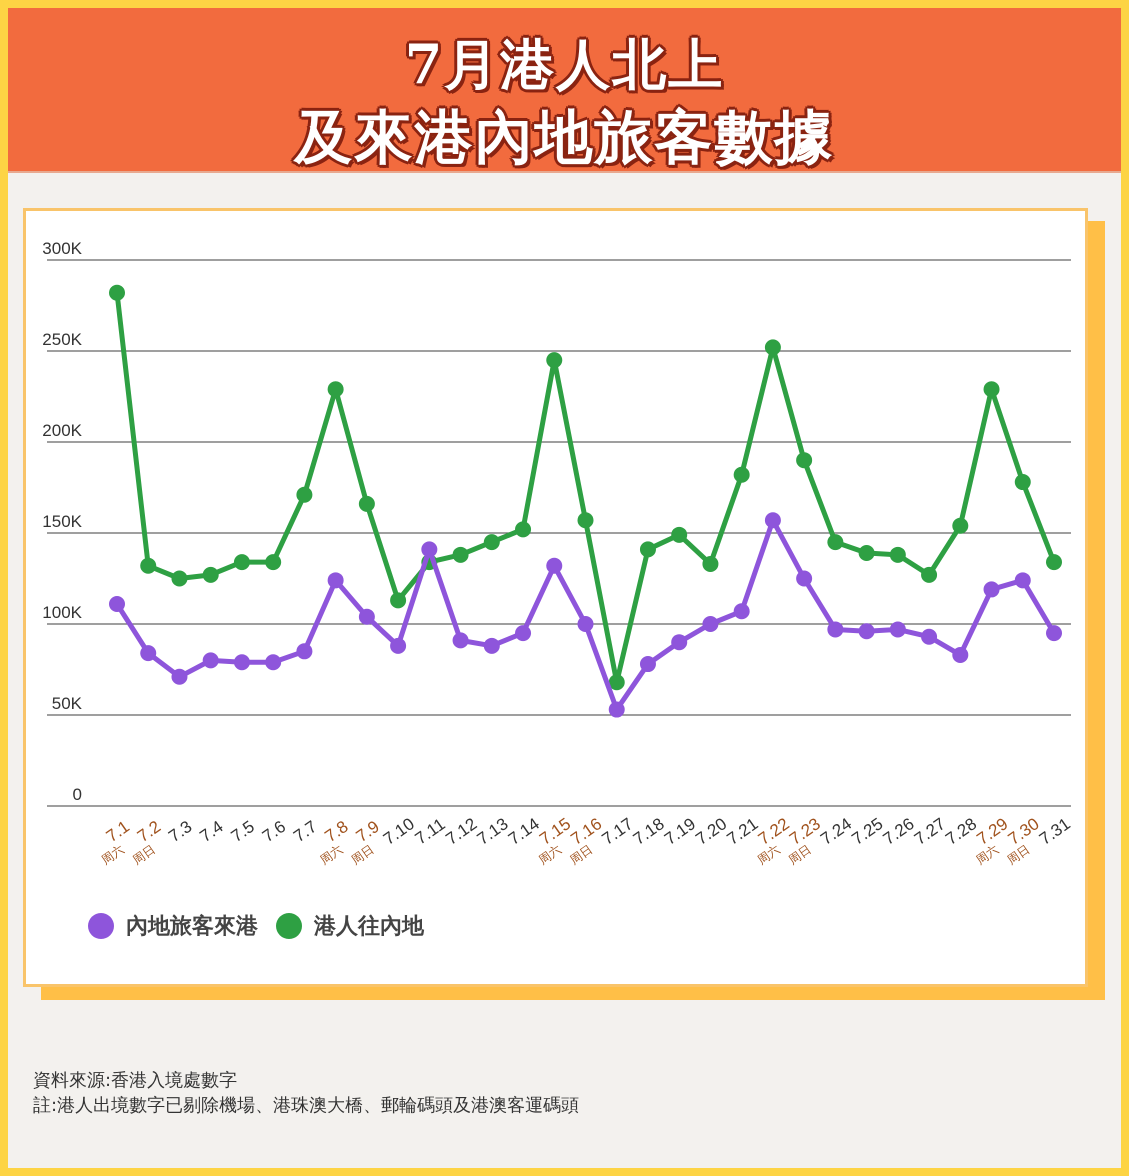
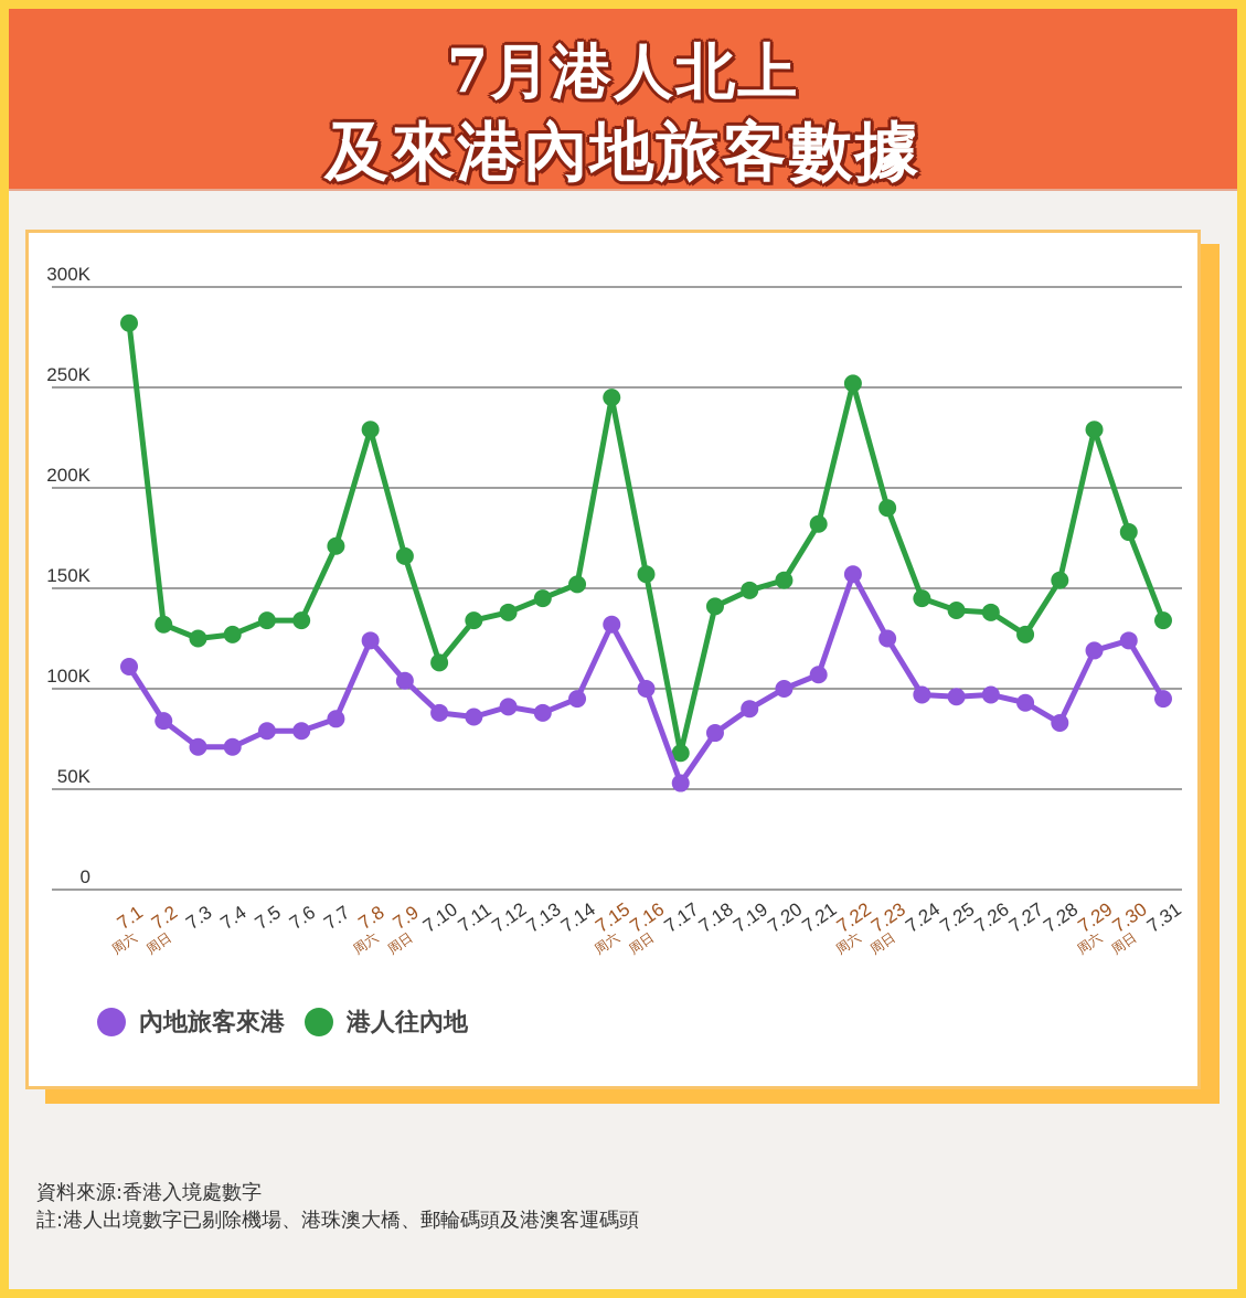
內地旅客來港/7.4: 80K -> 71K
內地旅客來港/7.11: 141K -> 86K
港人往內地/7.20: 133K -> 154K
